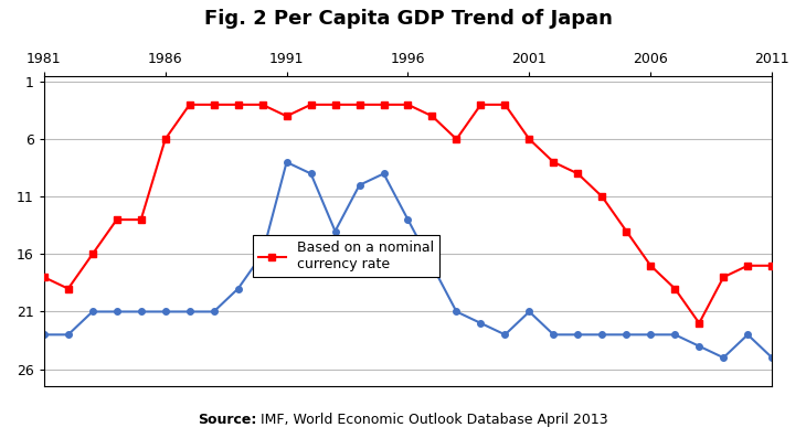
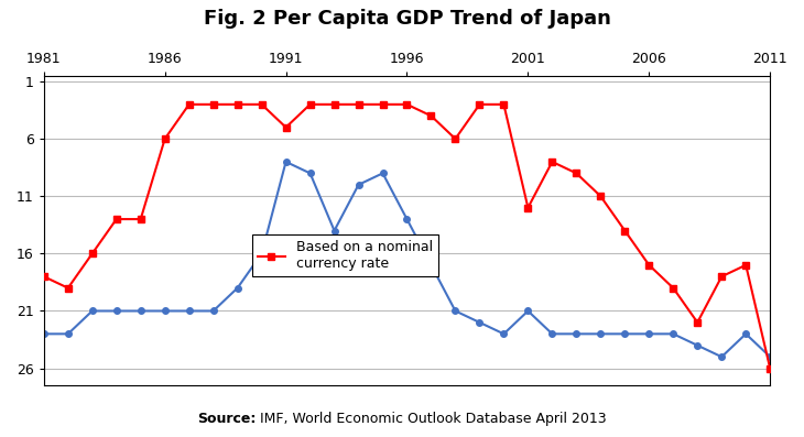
Based on a nominal currency rate/1991: 4 -> 5
Based on a nominal currency rate/2001: 6 -> 12
Based on a nominal currency rate/2011: 17 -> 26
